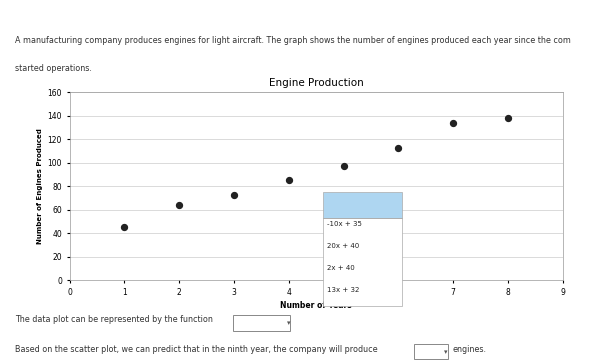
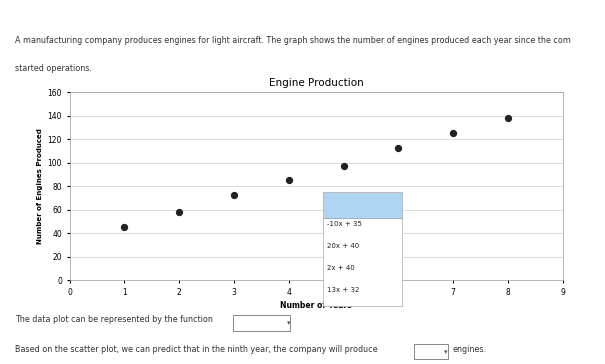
2: 64 -> 58
7: 134 -> 125
